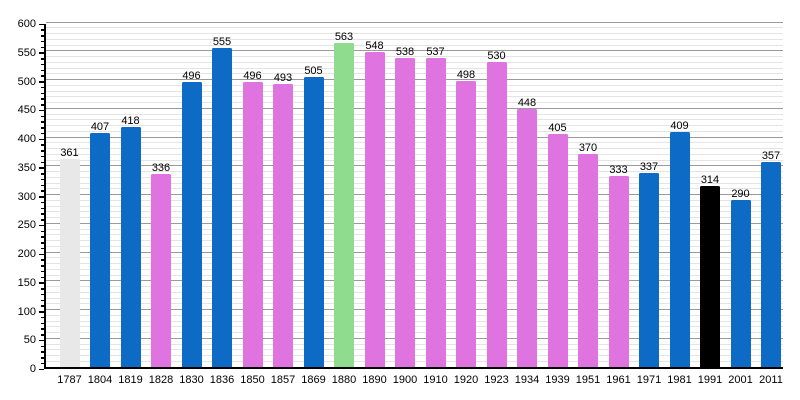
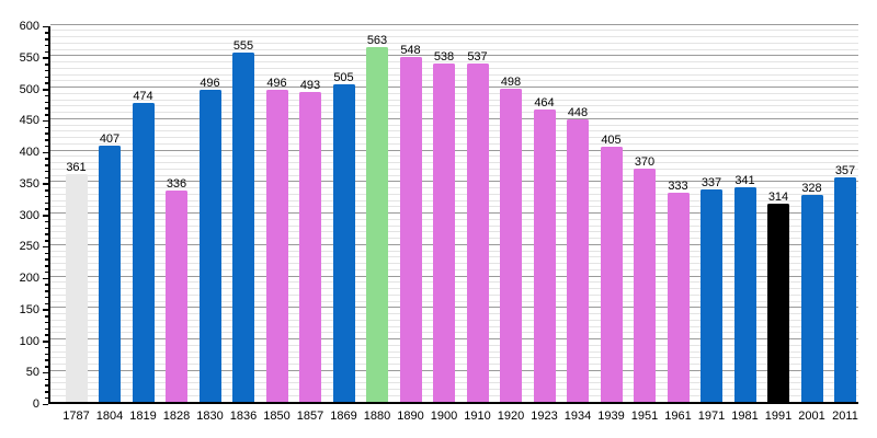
1819: 418 -> 474
1923: 530 -> 464
1981: 409 -> 341
2001: 290 -> 328
